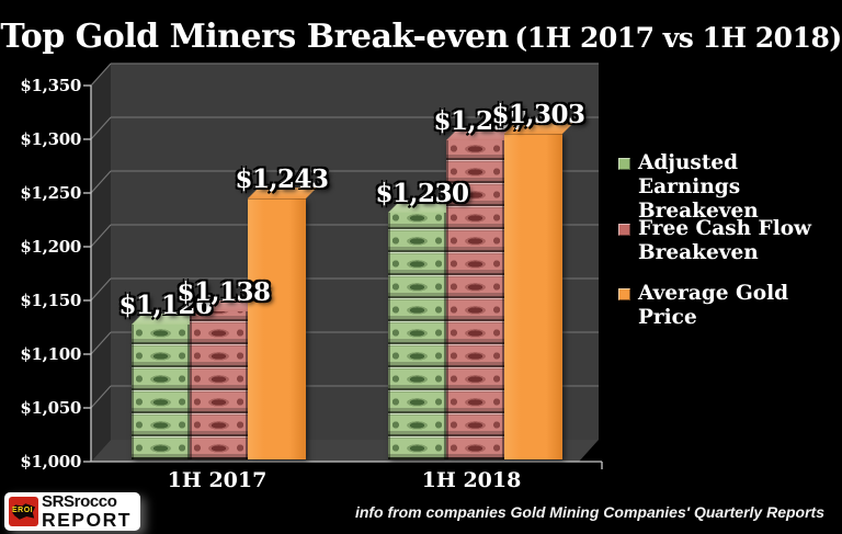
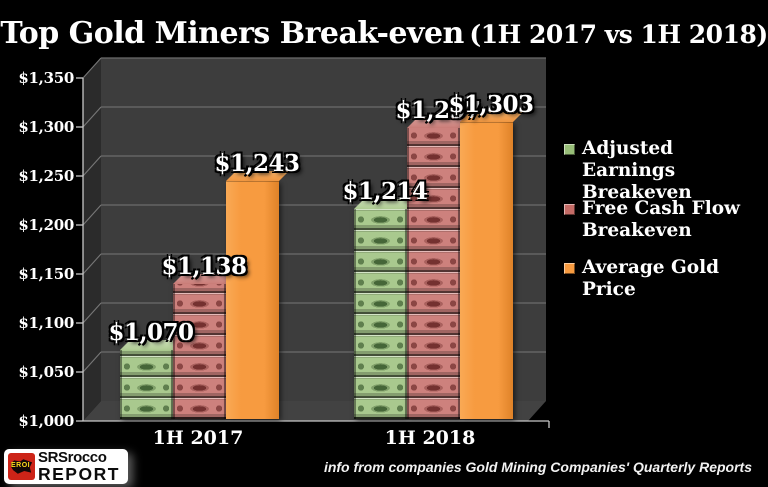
Adjusted Earnings Breakeven/1H 2017: $1,126 -> $1,070
Adjusted Earnings Breakeven/1H 2018: $1,230 -> $1,214
